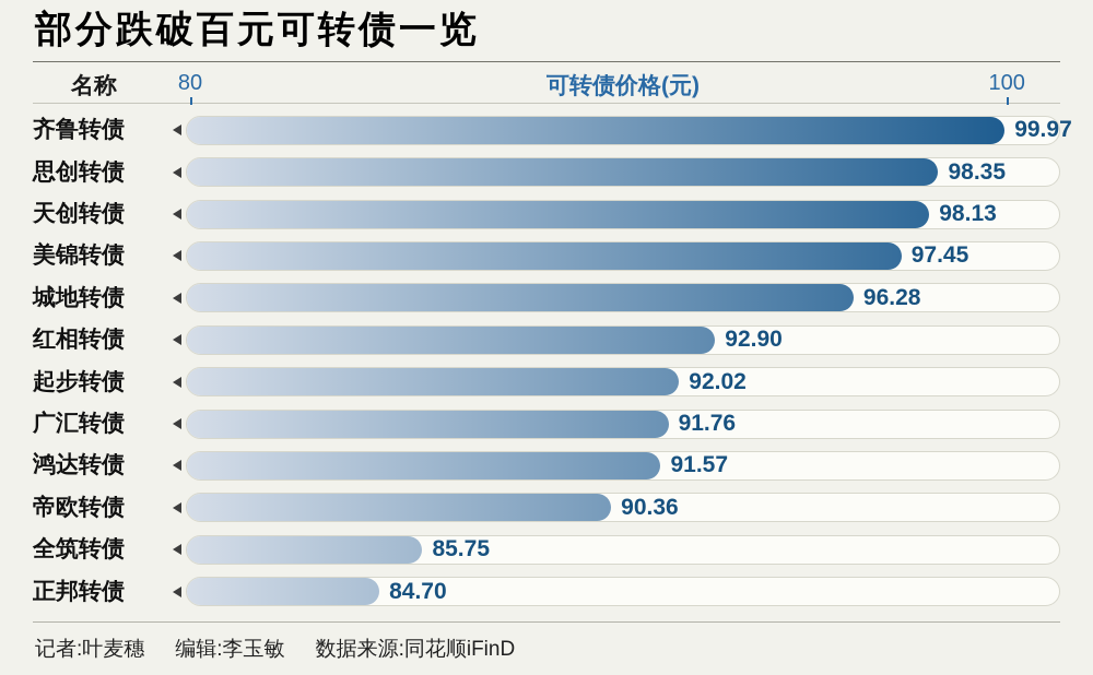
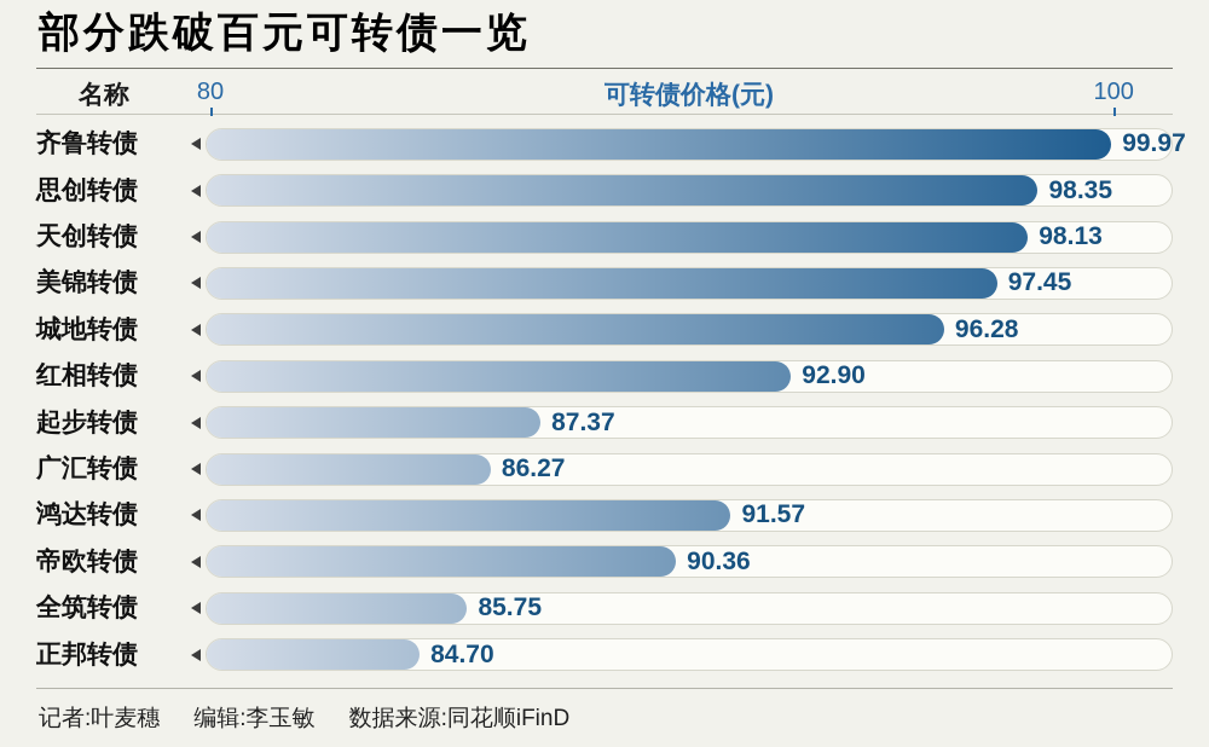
起步转债: 92.02 -> 87.37
广汇转债: 91.76 -> 86.27
